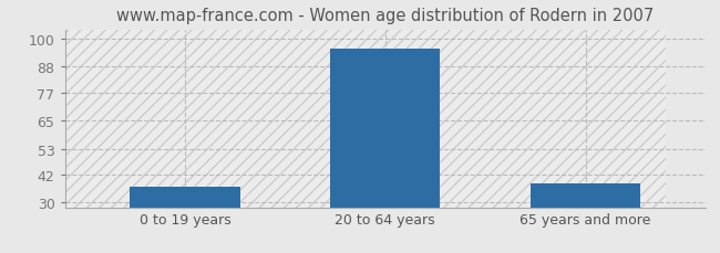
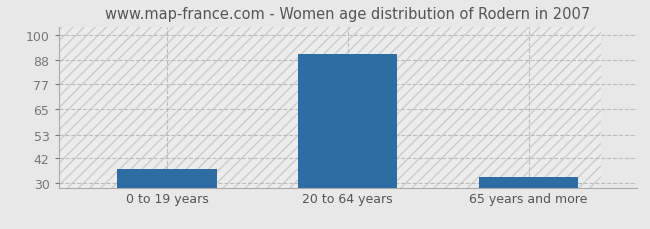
20 to 64 years: 96 -> 91
65 years and more: 38 -> 33
